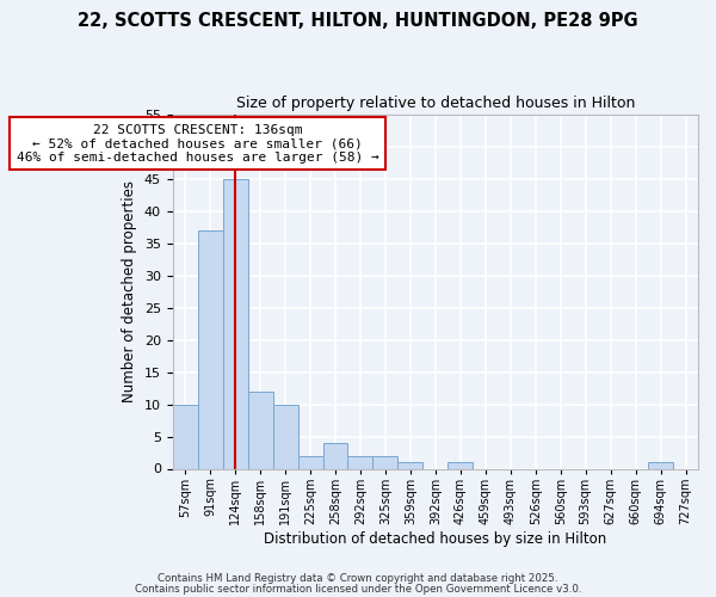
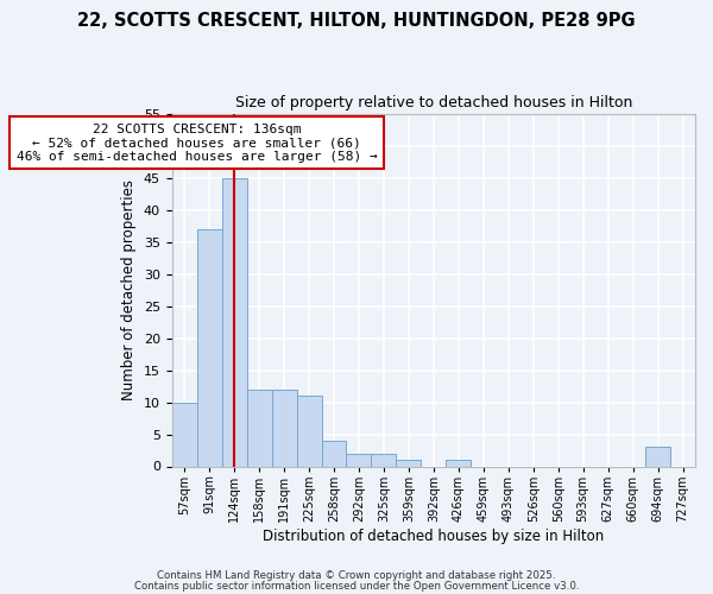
191sqm: 10 -> 12
225sqm: 2 -> 11
694sqm: 1 -> 3
